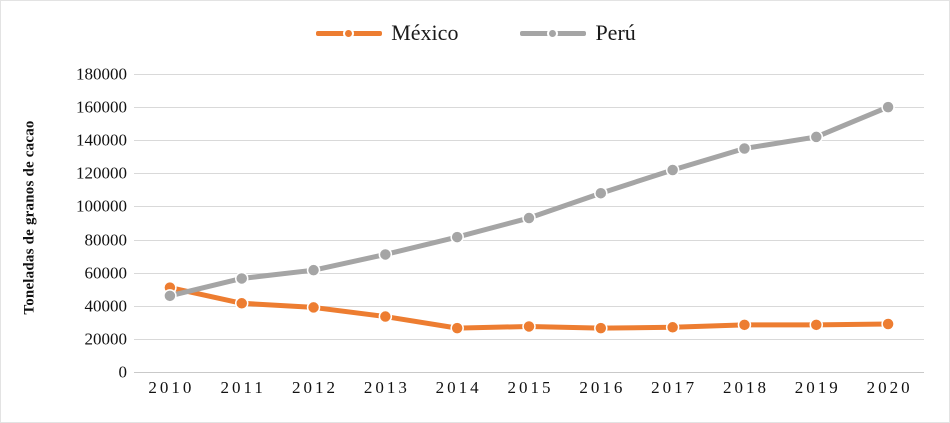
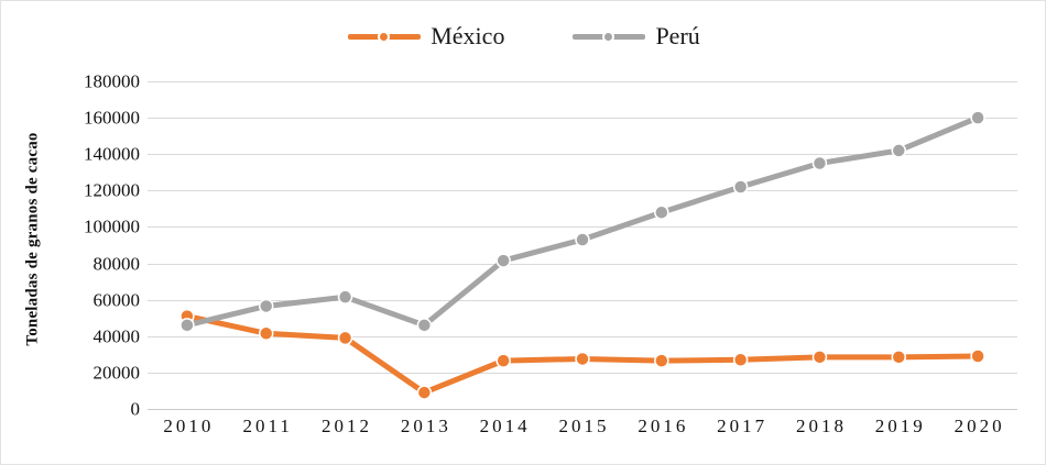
México/2013: 34000 -> 9000
Perú/2013: 71000 -> 46000
